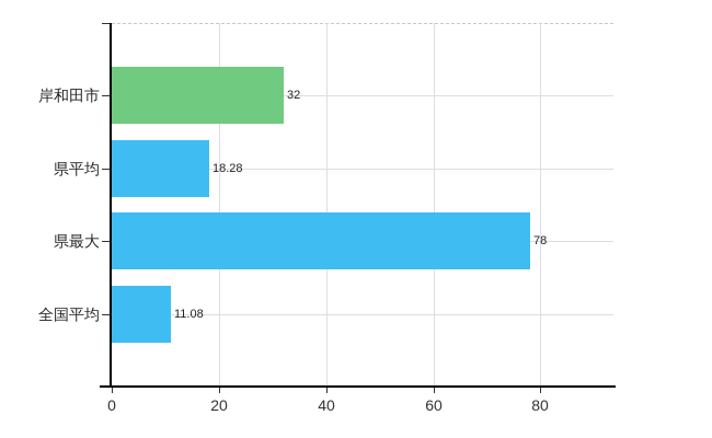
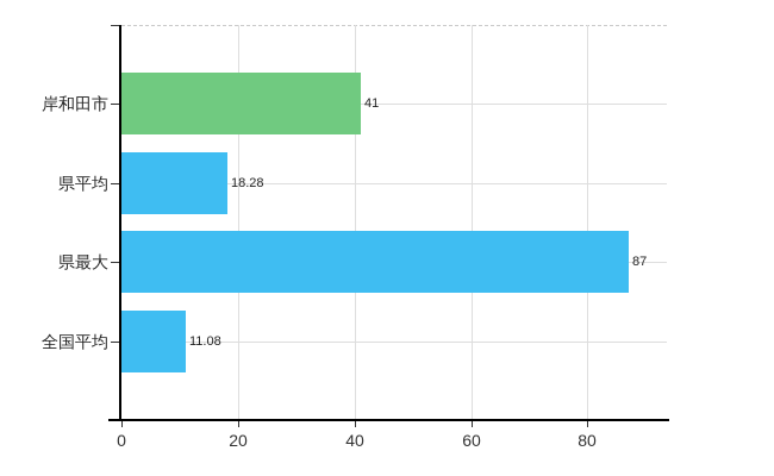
岸和田市: 32 -> 41
県最大: 78 -> 87
